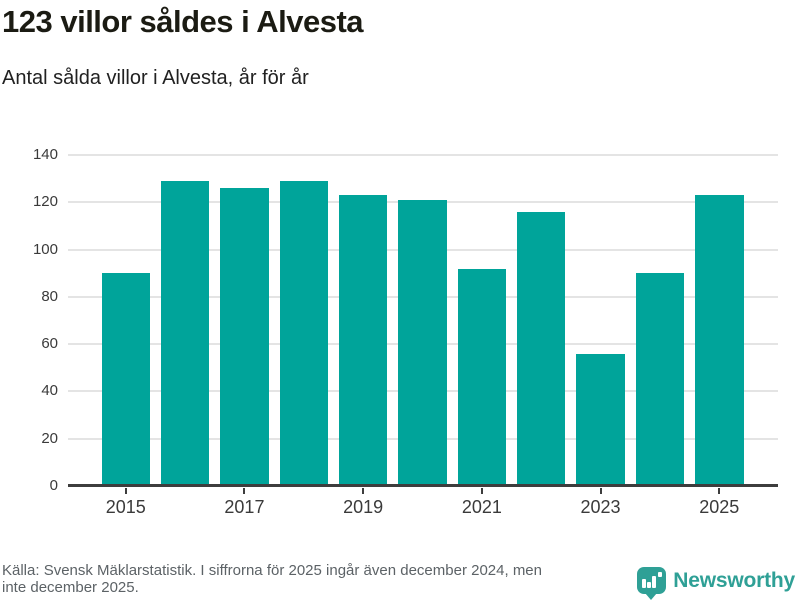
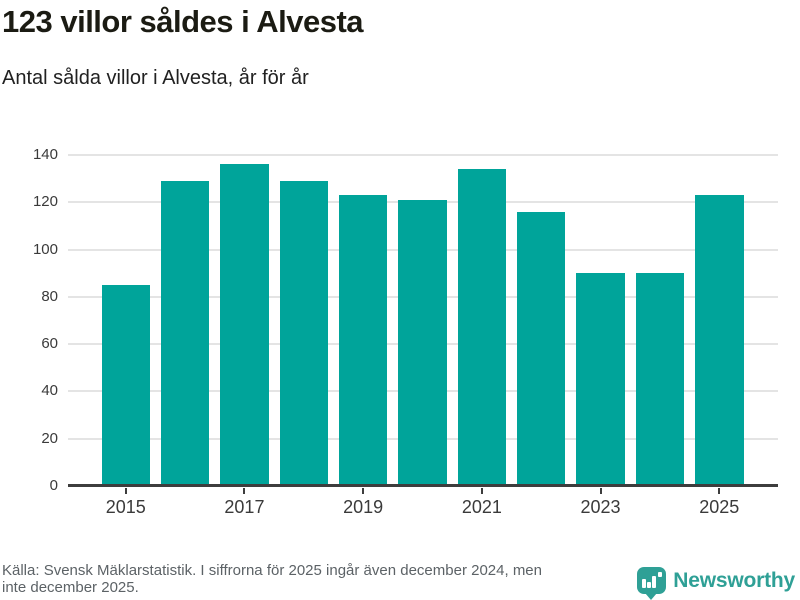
2015: 90 -> 85
2017: 126 -> 136
2021: 92 -> 134
2023: 56 -> 90
